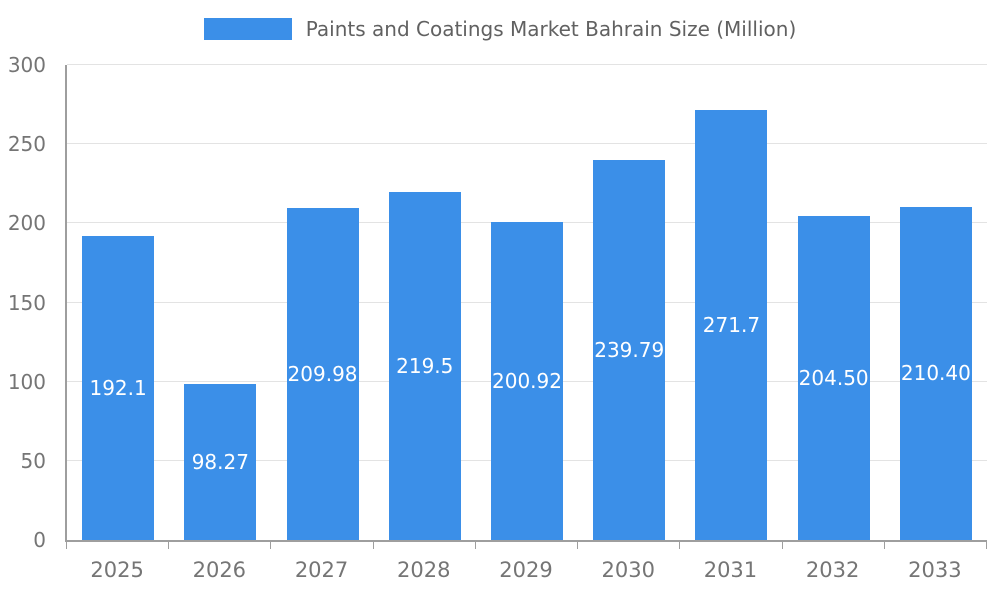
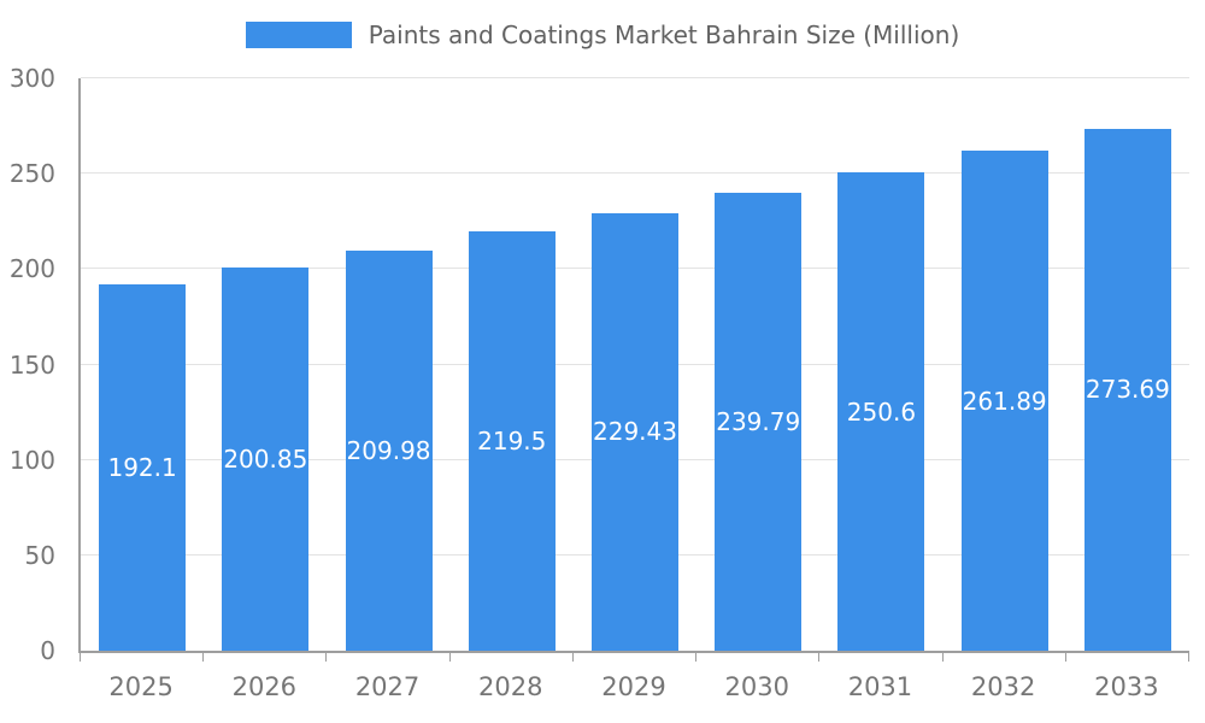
2026: 98.27 -> 200.85
2029: 200.92 -> 229.43
2031: 271.7 -> 250.6
2032: 204.50 -> 261.89
2033: 210.40 -> 273.69
